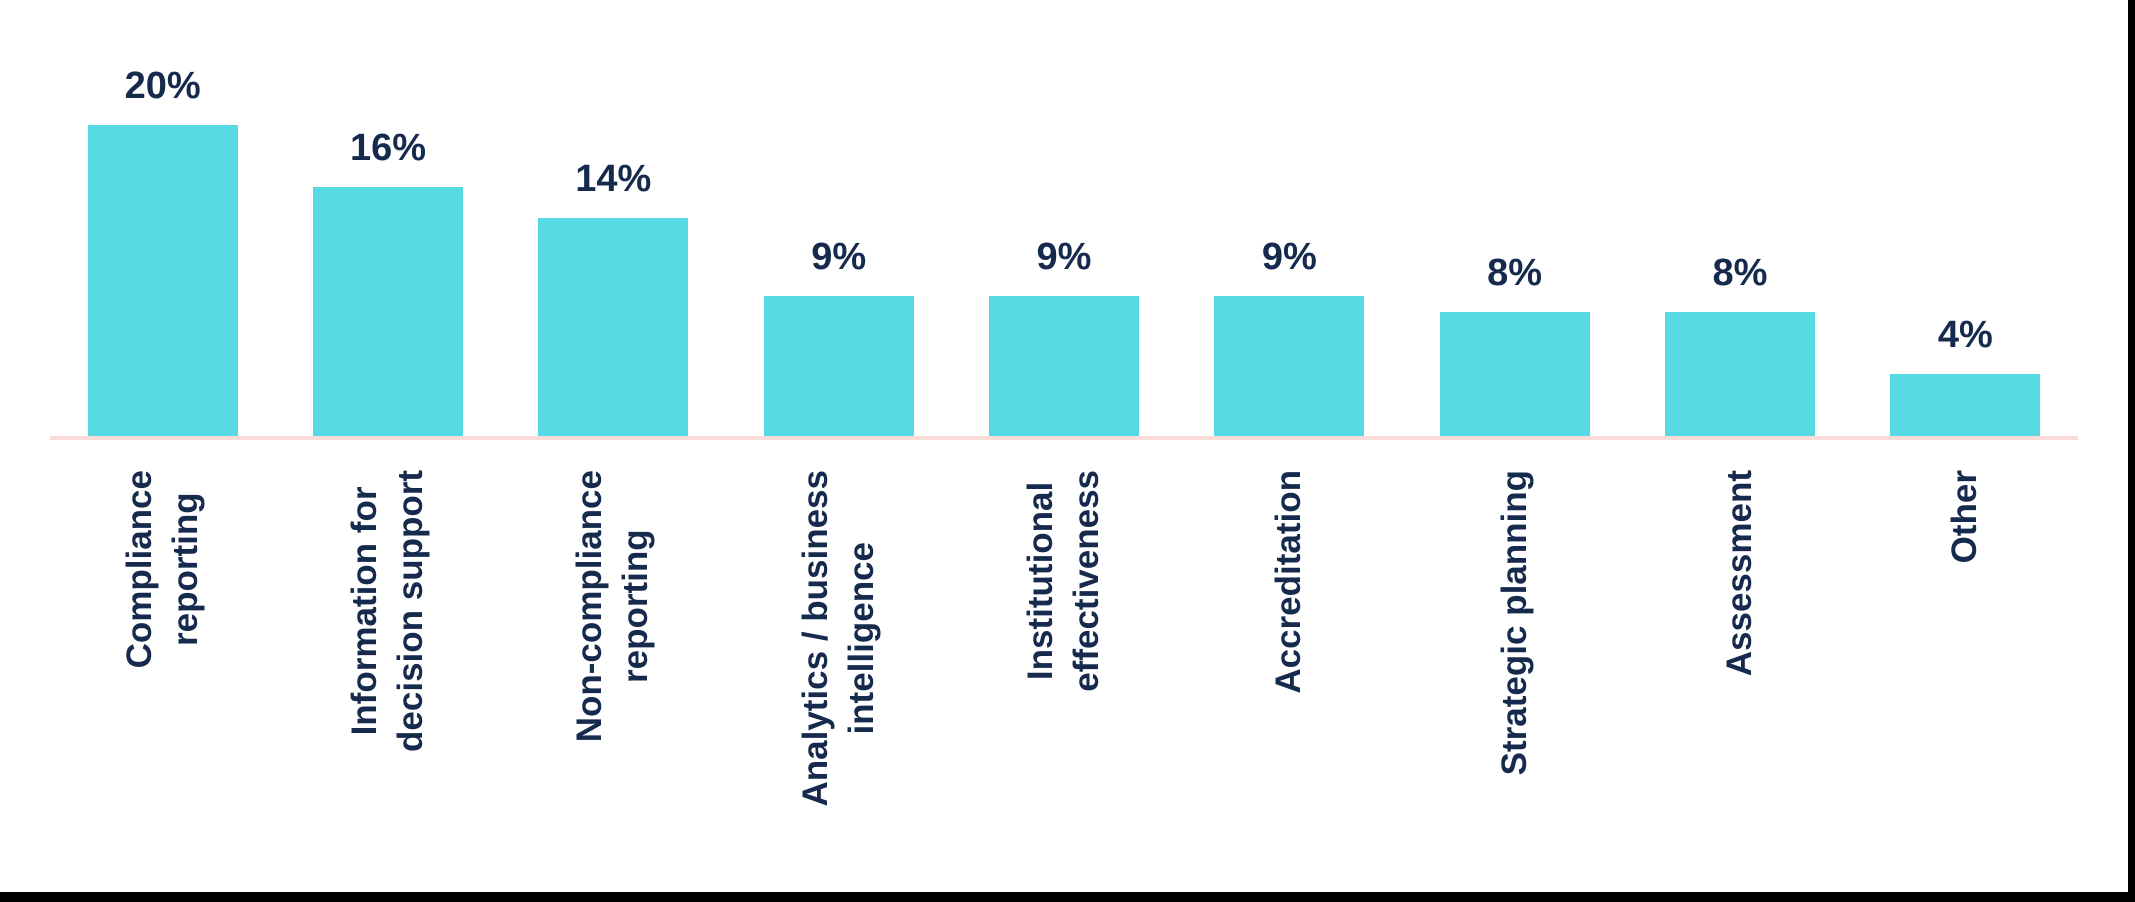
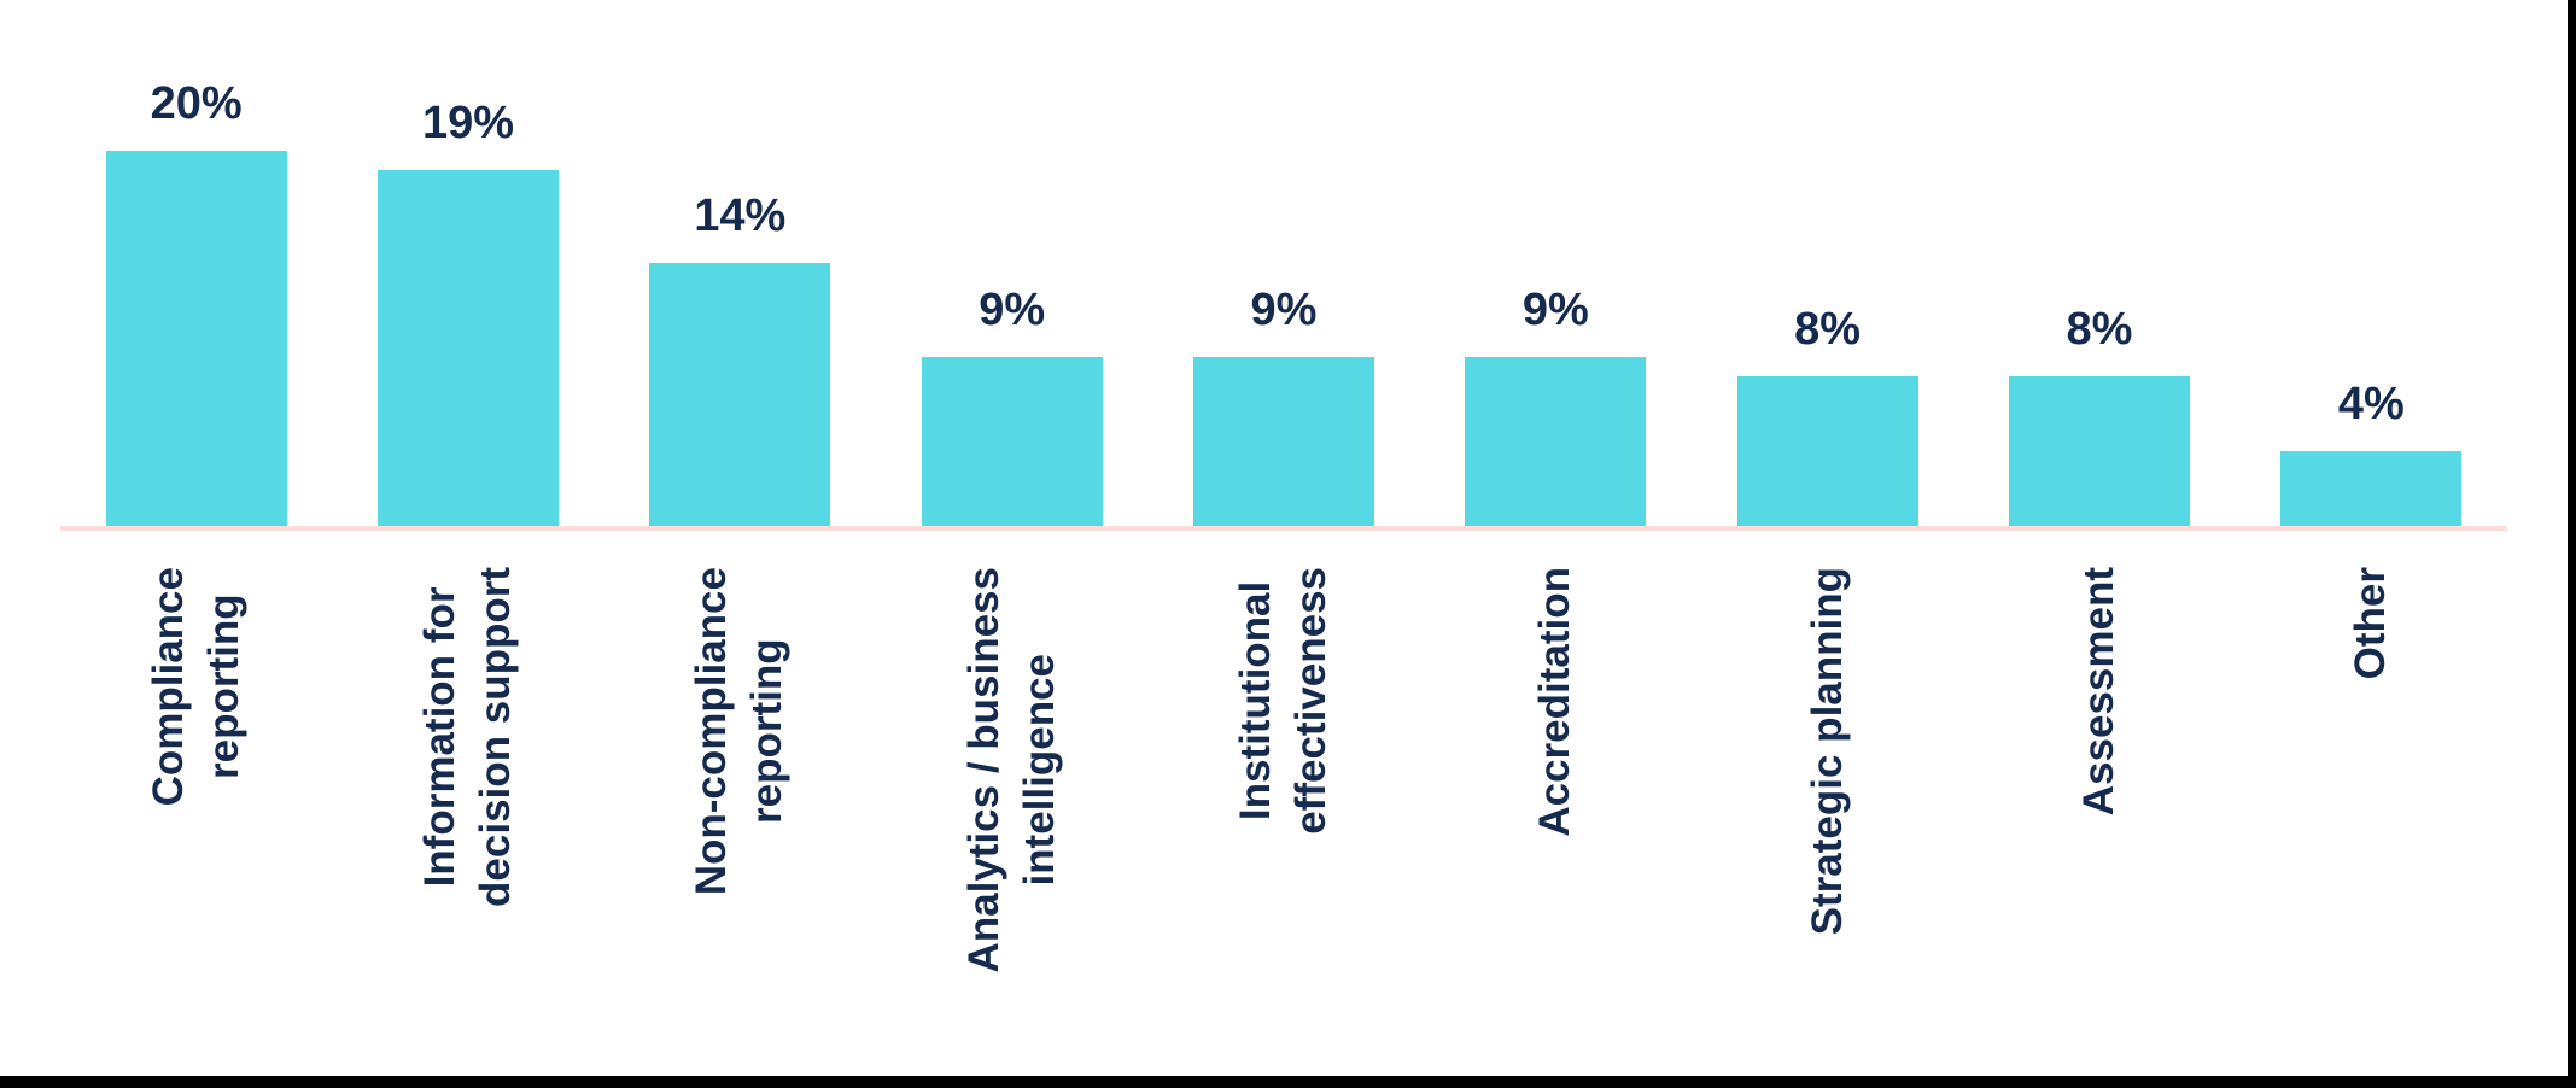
Information for decision support: 16% -> 19%
